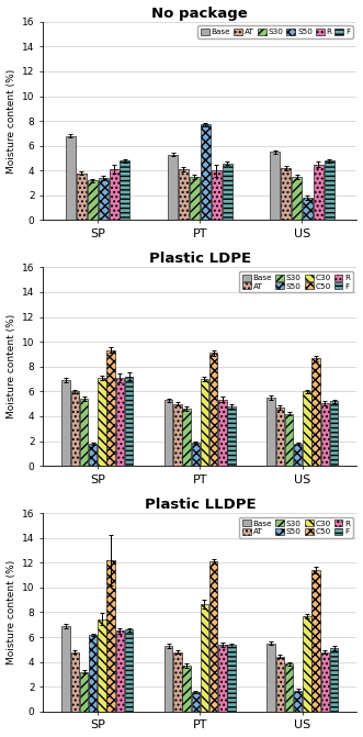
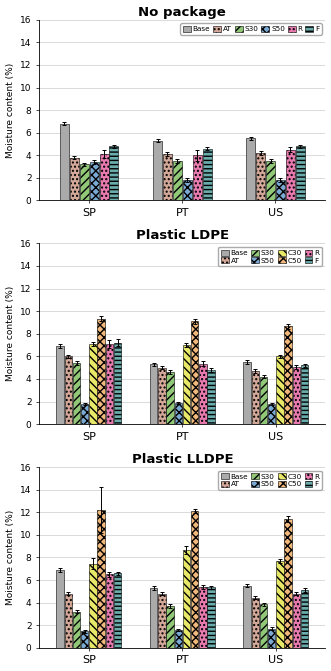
No package/S50/PT: 7.7 -> 1.8
Plastic LLDPE/S50/SP: 6.2 -> 1.4
